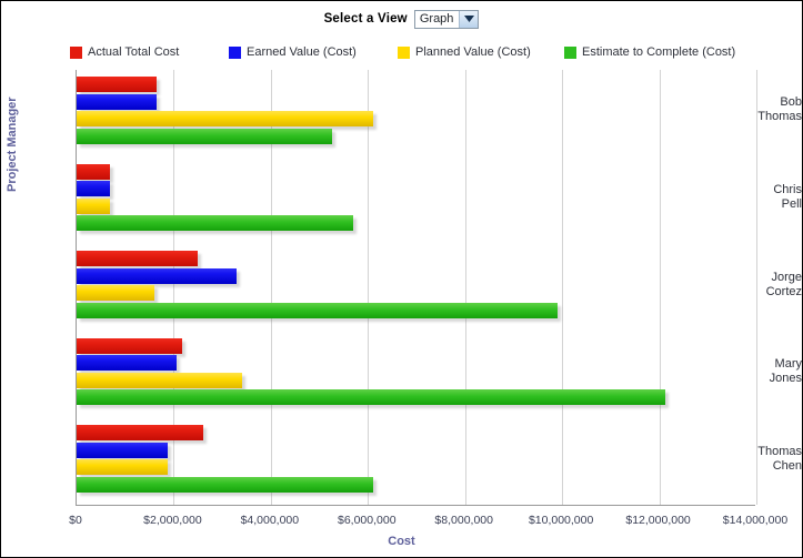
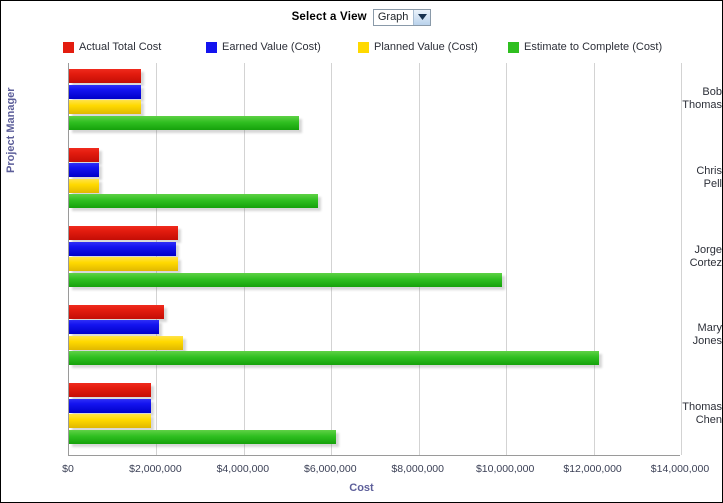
Planned Value (Cost)/Bob Thomas: $6100000 -> $1600000
Earned Value (Cost)/Jorge Cortez: $3300000 -> $2400000
Planned Value (Cost)/Jorge Cortez: $1600000 -> $2500000
Planned Value (Cost)/Mary Jones: $3400000 -> $2600000
Actual Total Cost/Thomas Chen: $2600000 -> $1900000
